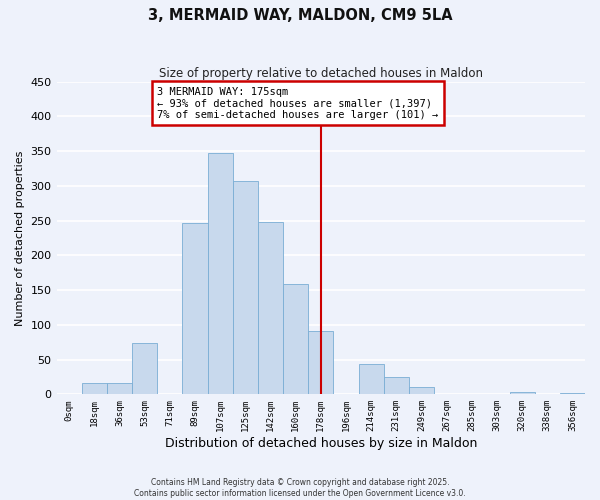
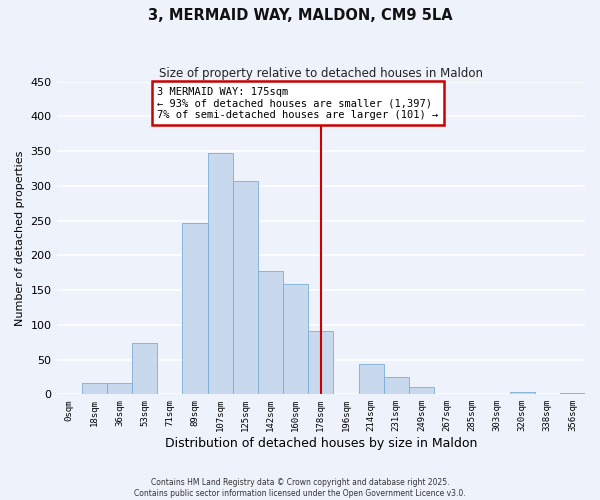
142sqm: 248 -> 177
